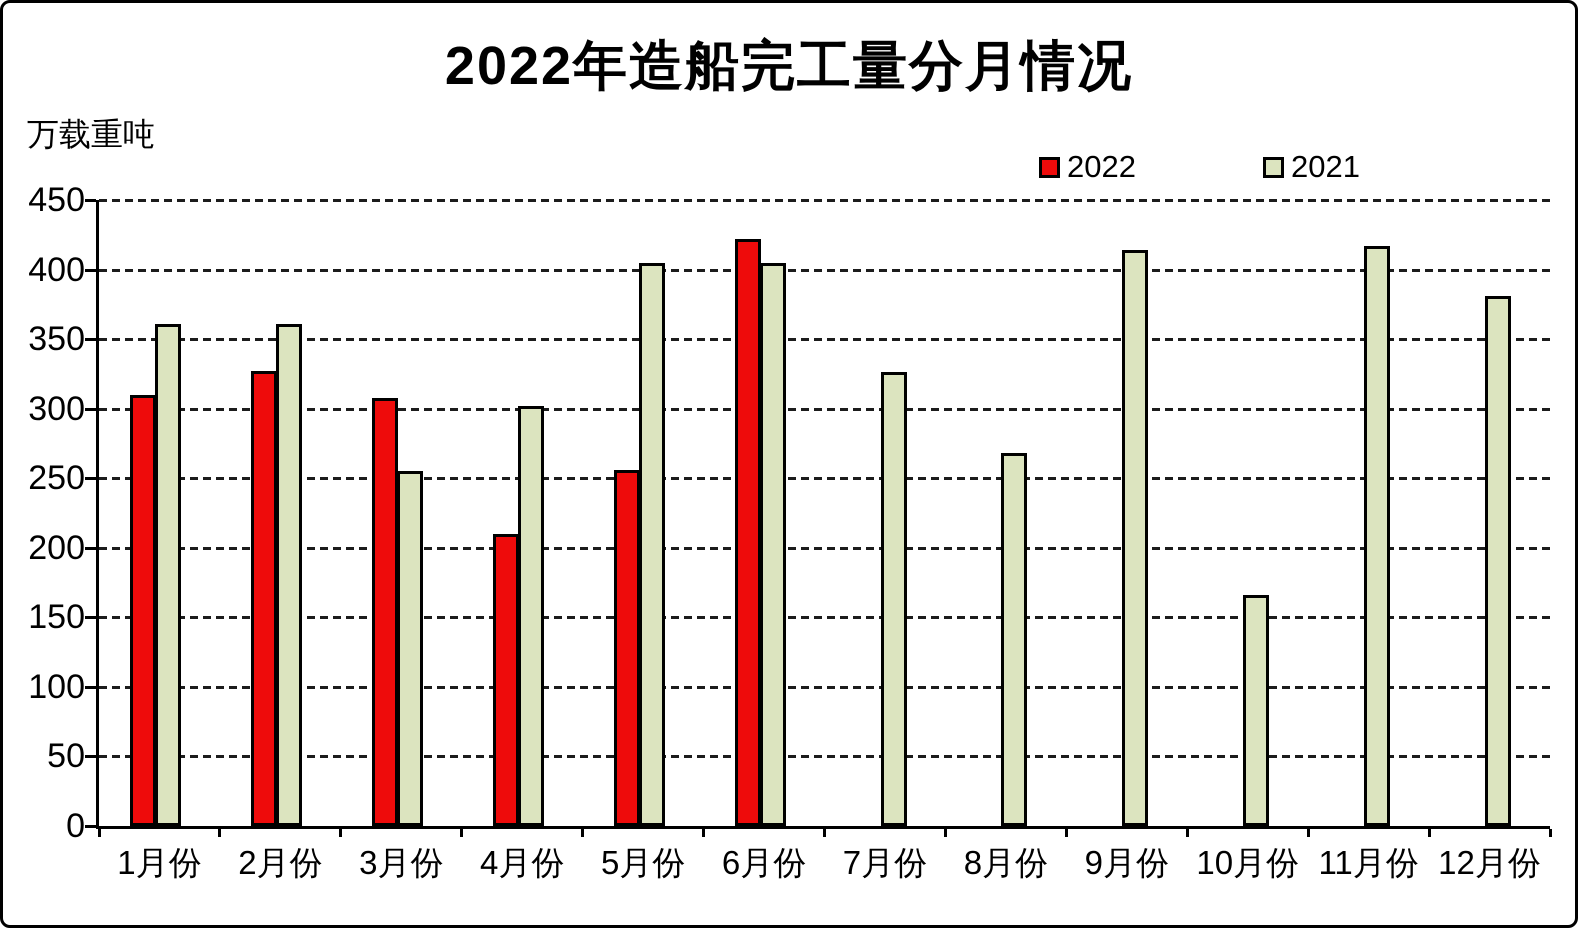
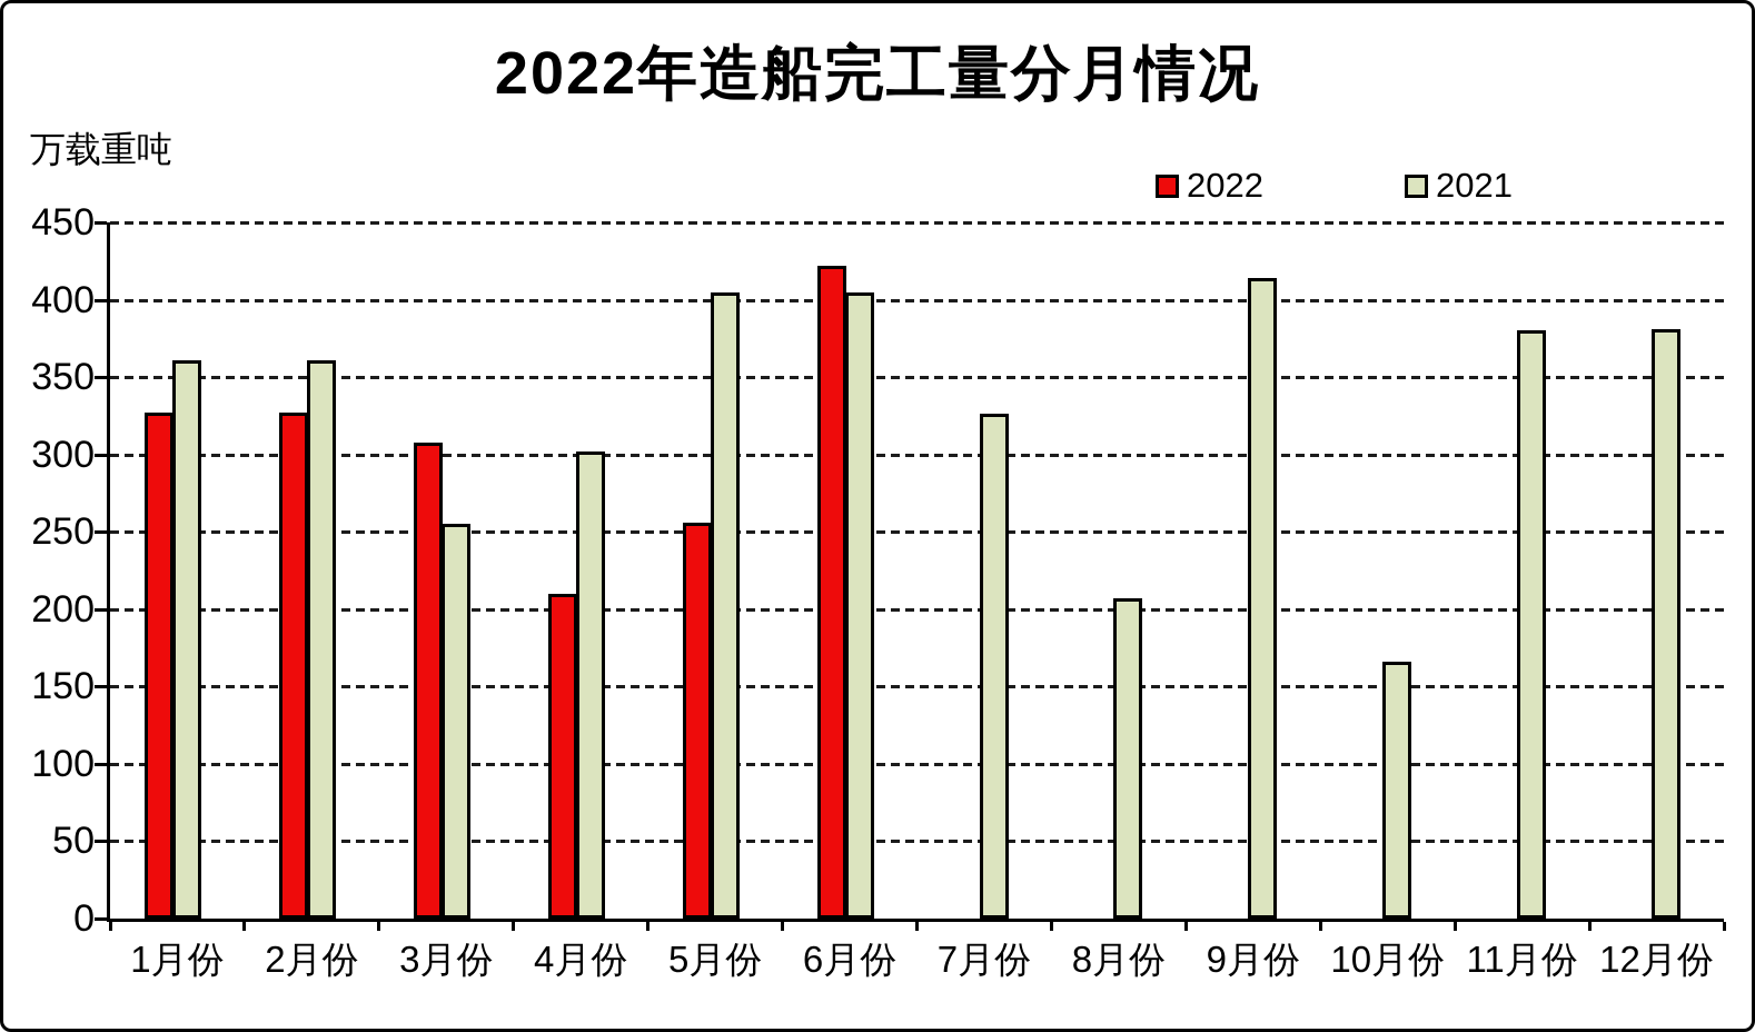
2022/1月份: 310 -> 327
2021/8月份: 268 -> 207
2021/11月份: 417 -> 380
